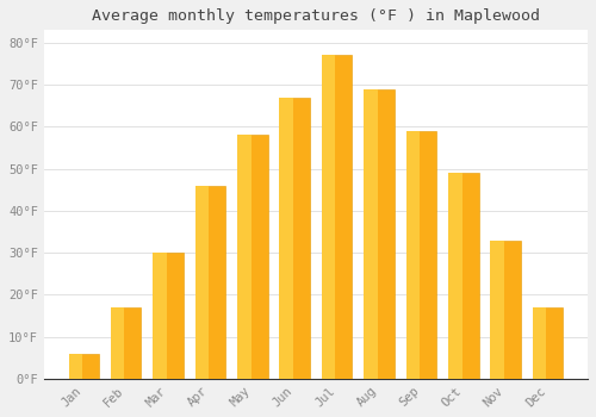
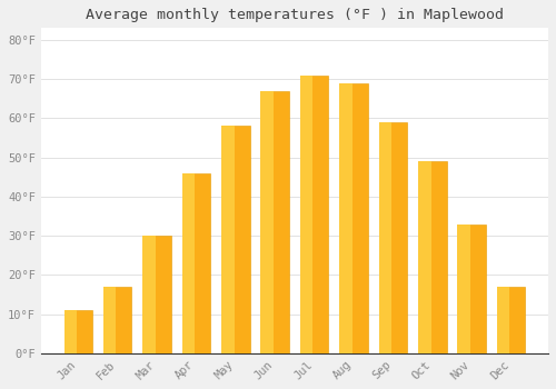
Jan: 6°F -> 11°F
Jul: 77°F -> 71°F
